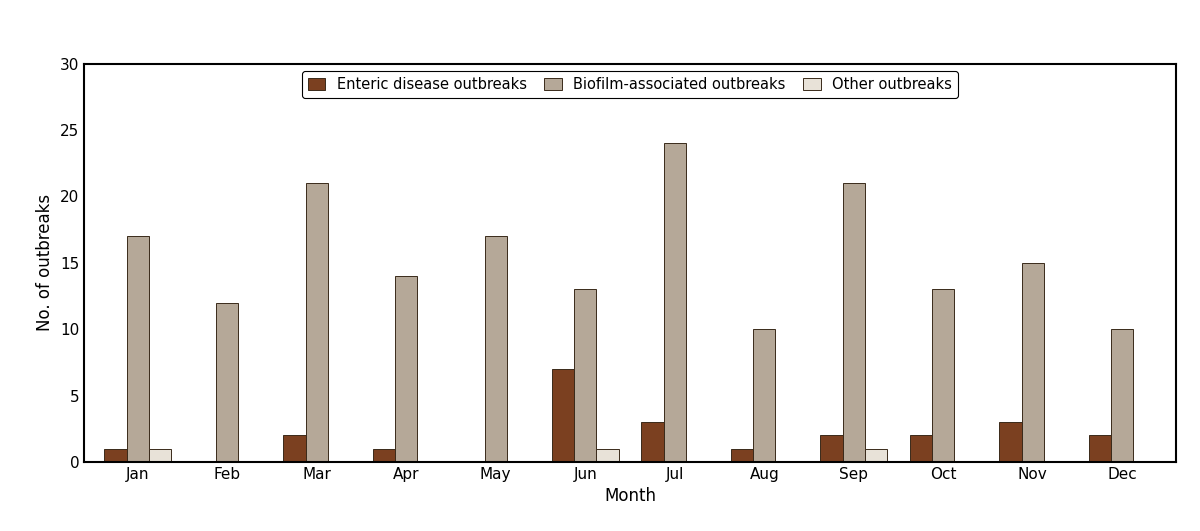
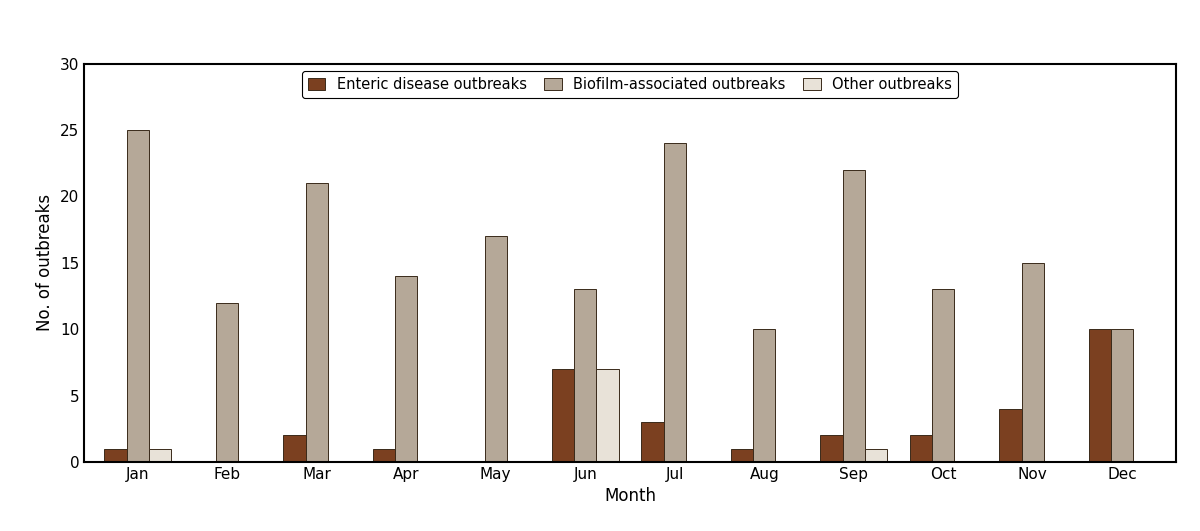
Biofilm-associated outbreaks/Jan: 17 -> 25
Other outbreaks/Jun: 1 -> 7
Biofilm-associated outbreaks/Sep: 21 -> 22
Enteric disease outbreaks/Nov: 3 -> 4
Enteric disease outbreaks/Dec: 2 -> 10
